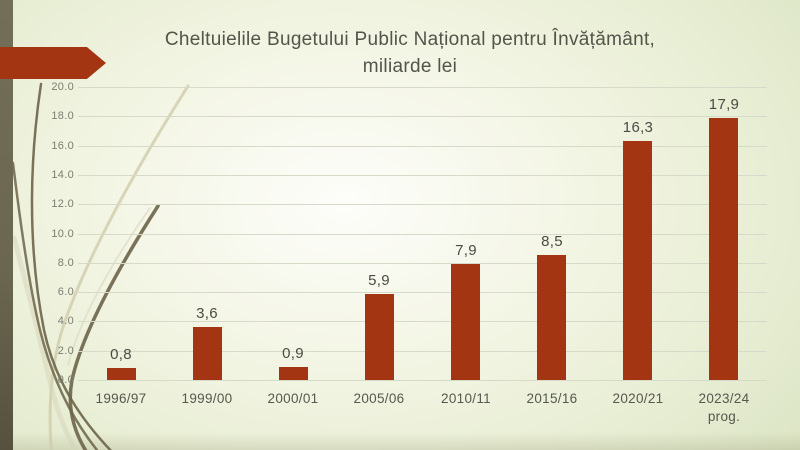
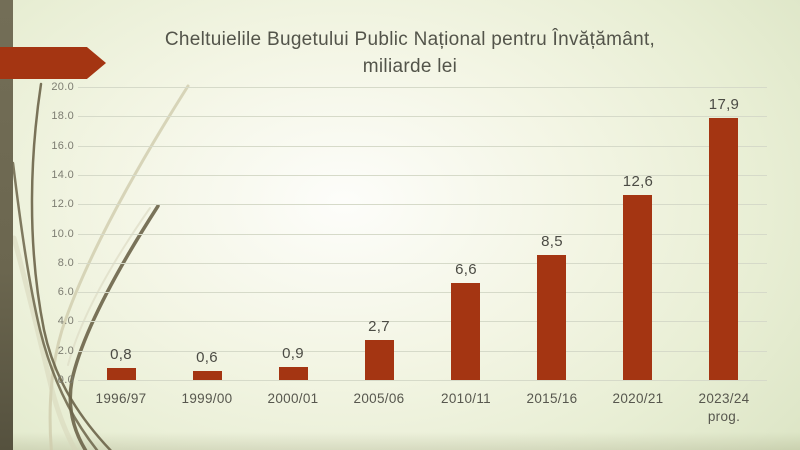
1999/00: 3,6 -> 0,6
2005/06: 5,9 -> 2,7
2010/11: 7,9 -> 6,6
2020/21: 16,3 -> 12,6
